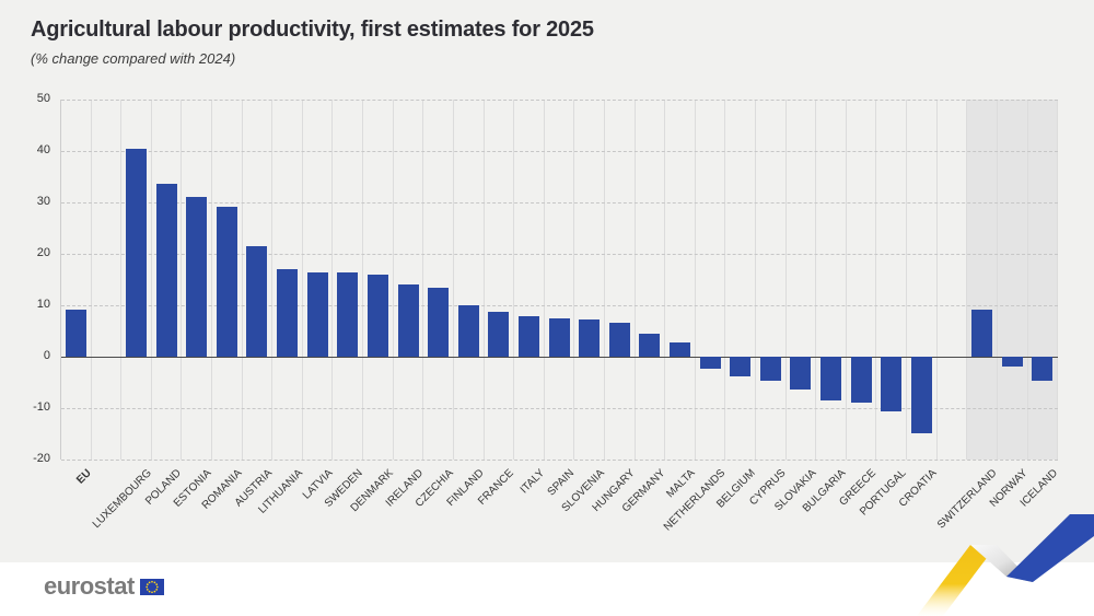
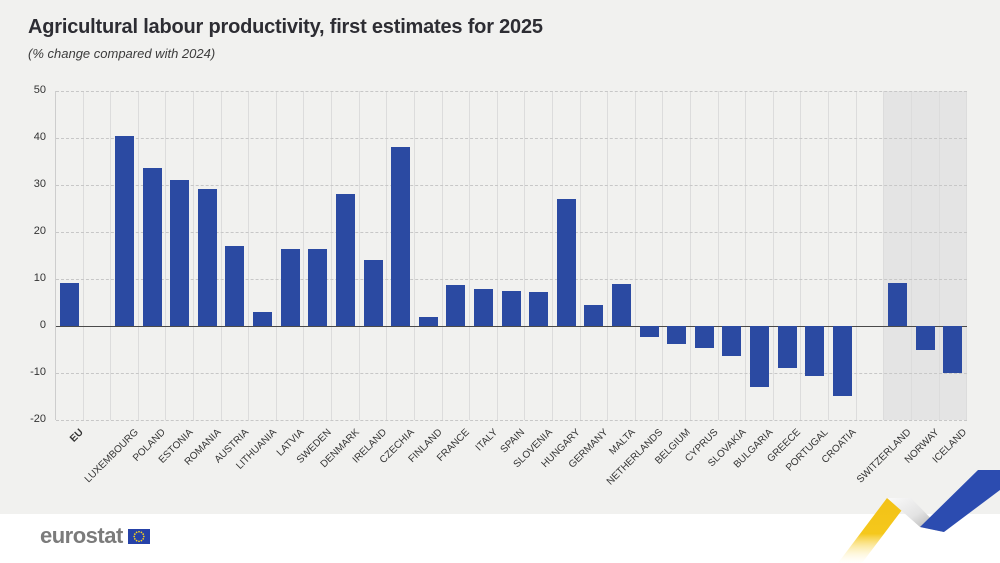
AUSTRIA: 22 -> 17
LITHUANIA: 17 -> 3
DENMARK: 16 -> 28
CZECHIA: 14 -> 38
FINLAND: 10 -> 2
HUNGARY: 6 -> 27
MALTA: 3 -> 9
BULGARIA: -8 -> -13
NORWAY: -2 -> -5
ICELAND: -5 -> -10
